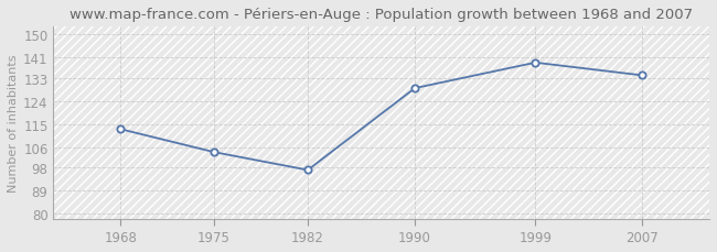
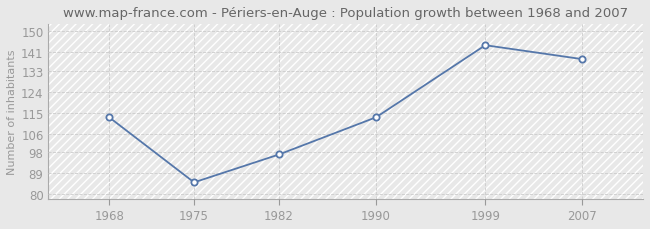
1975: 104 -> 85
1990: 129 -> 113
1999: 139 -> 144
2007: 134 -> 138
